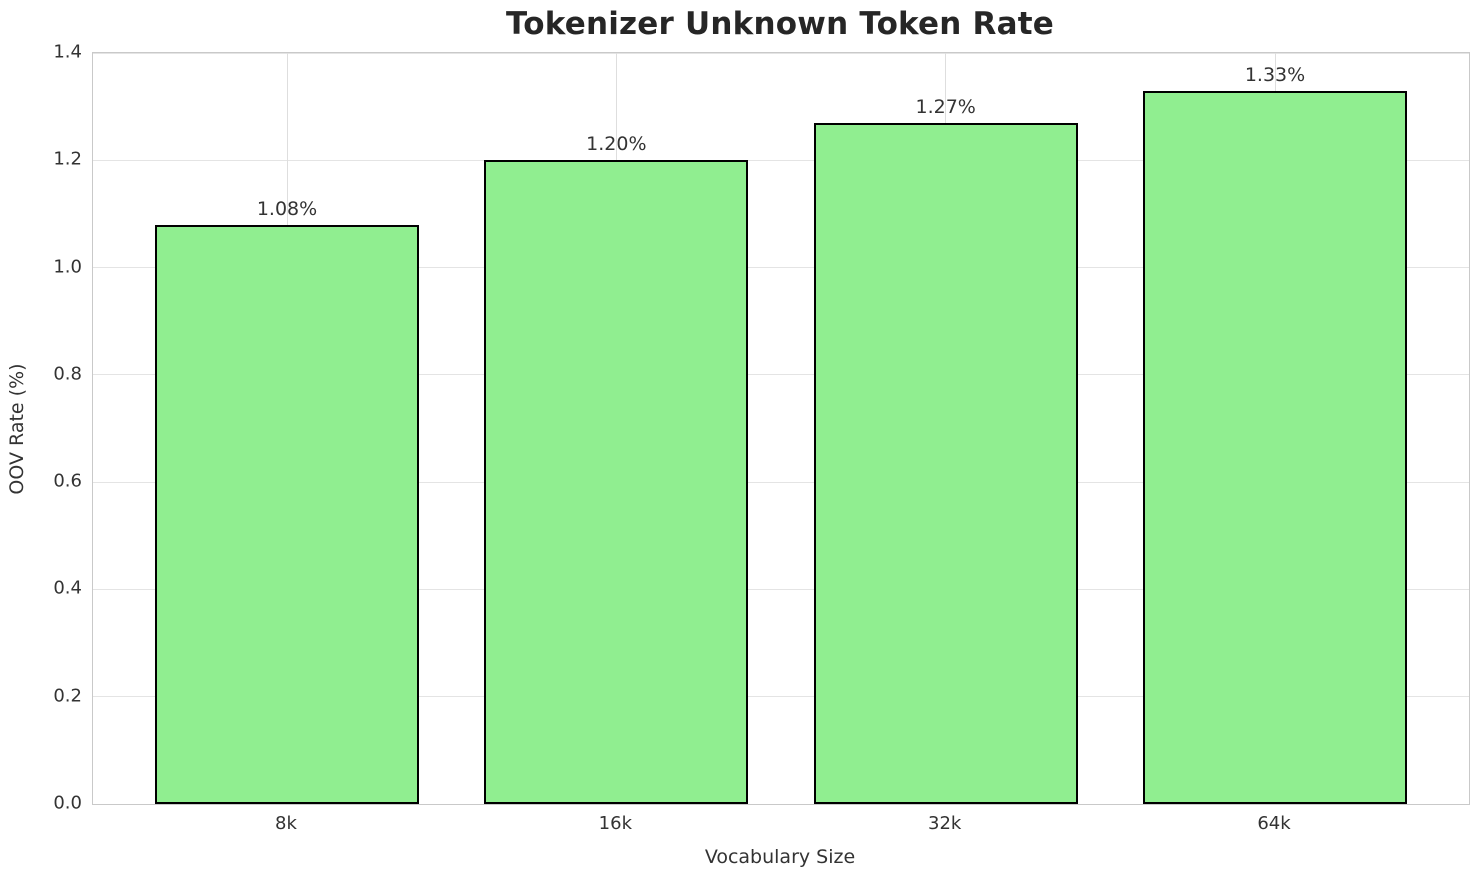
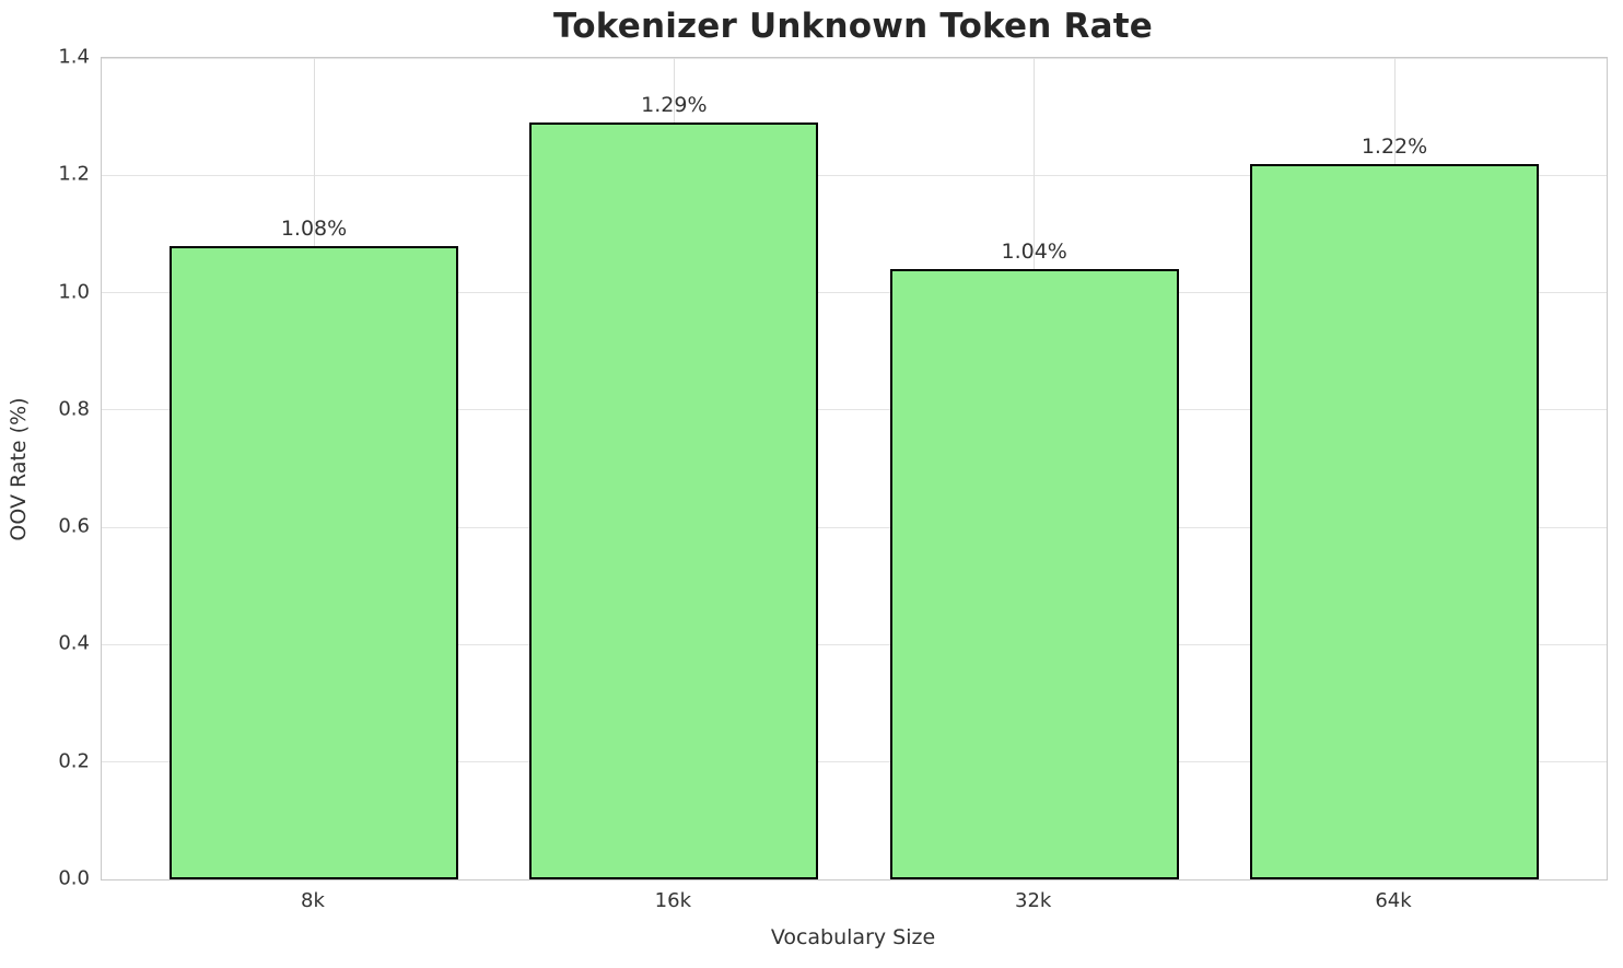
16k: 1.20% -> 1.29%
32k: 1.27% -> 1.04%
64k: 1.33% -> 1.22%
